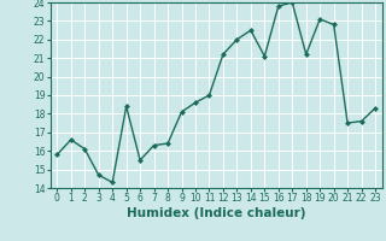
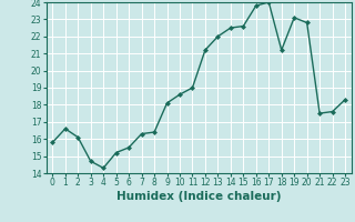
5: 18.4 -> 15.2
15: 21.1 -> 22.6
